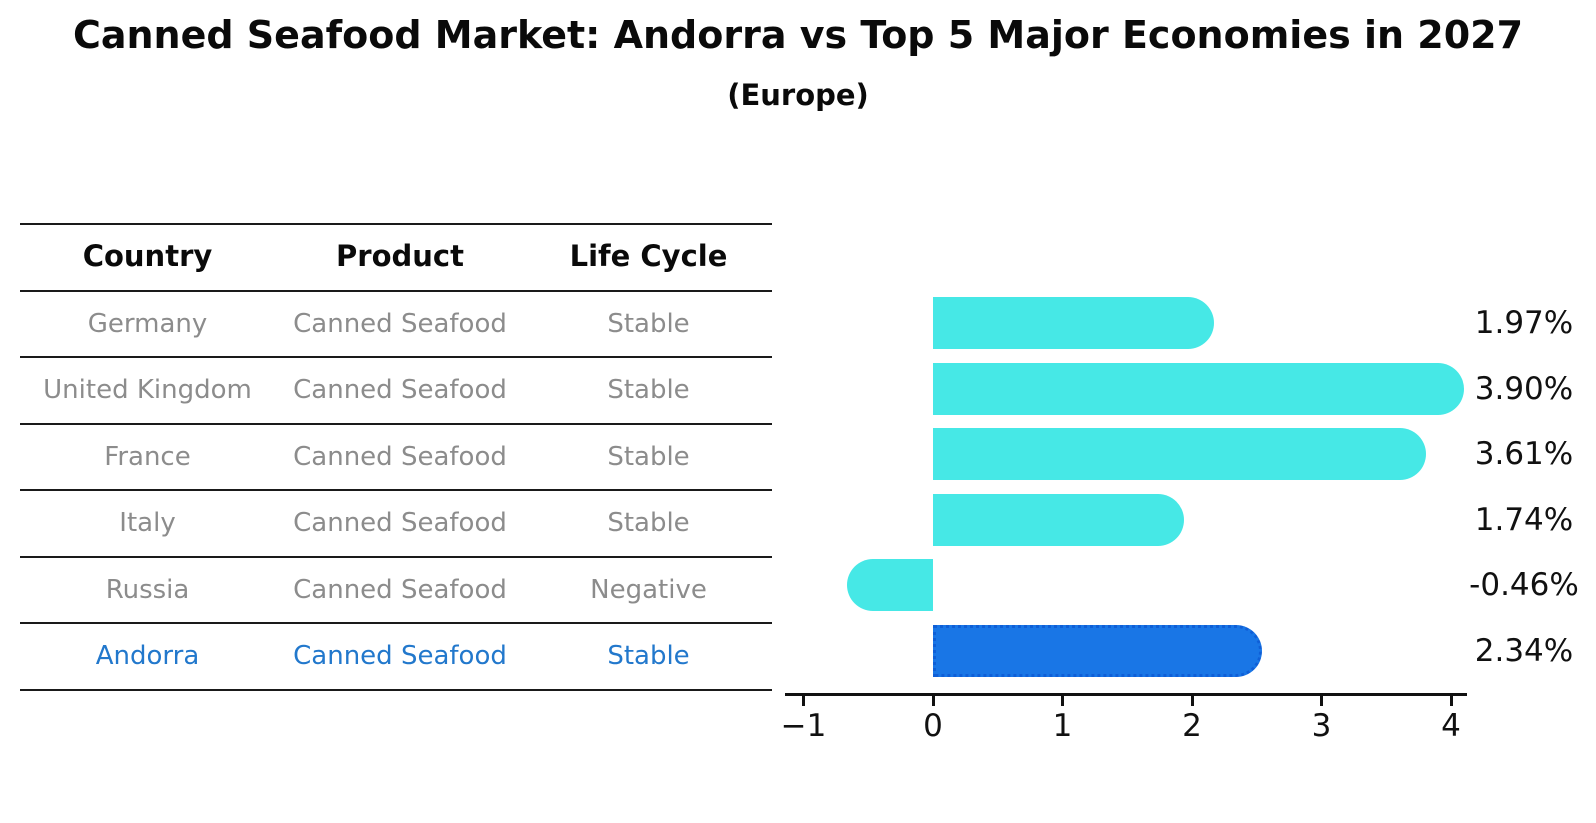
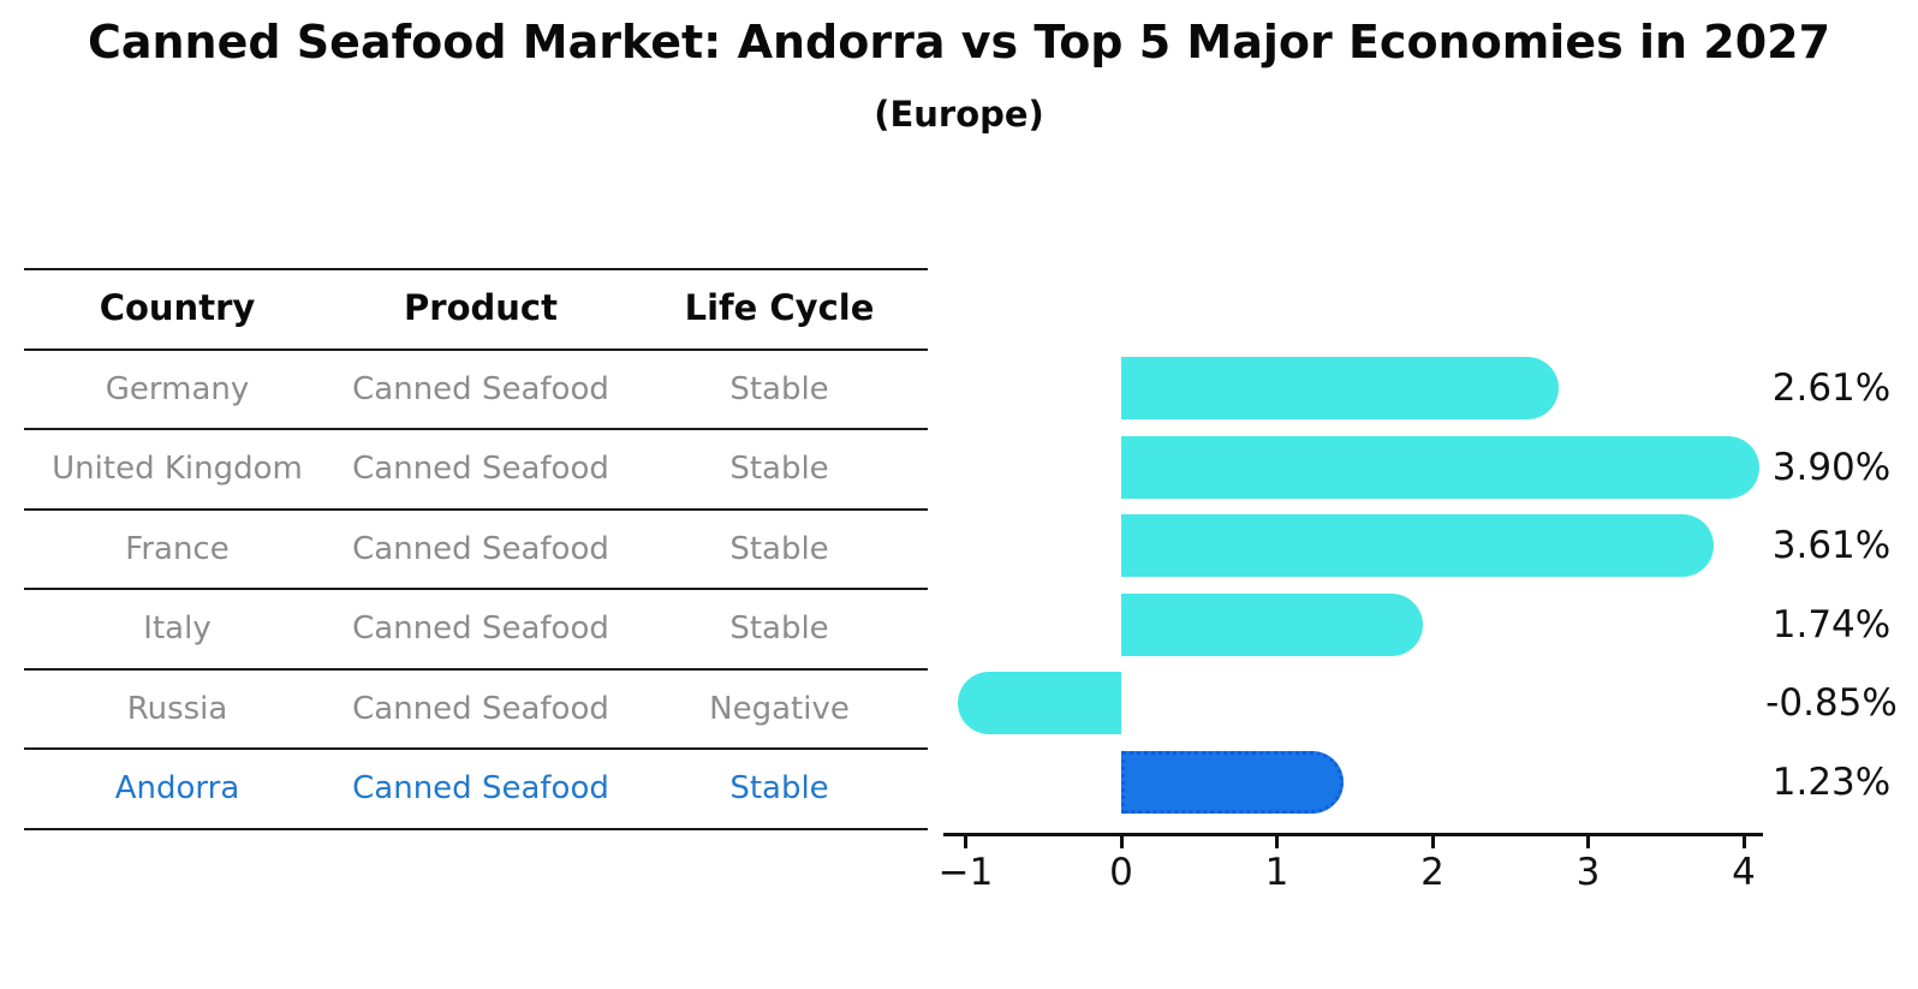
Germany: 1.97% -> 2.61%
Russia: -0.46% -> -0.85%
Andorra: 2.34% -> 1.23%
